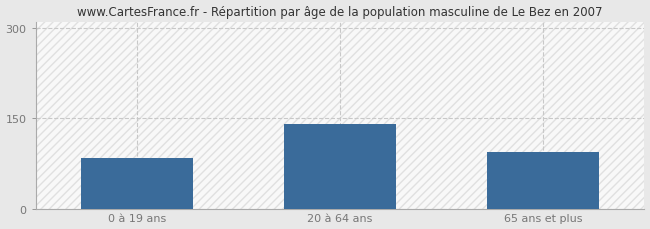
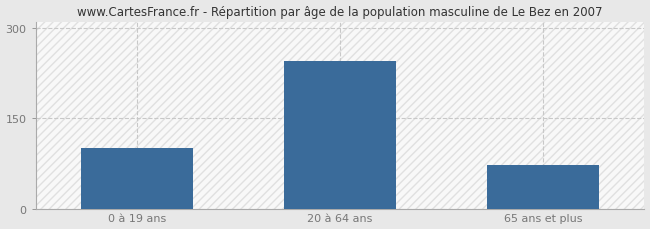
0 à 19 ans: 84 -> 100
20 à 64 ans: 140 -> 245
65 ans et plus: 94 -> 72
